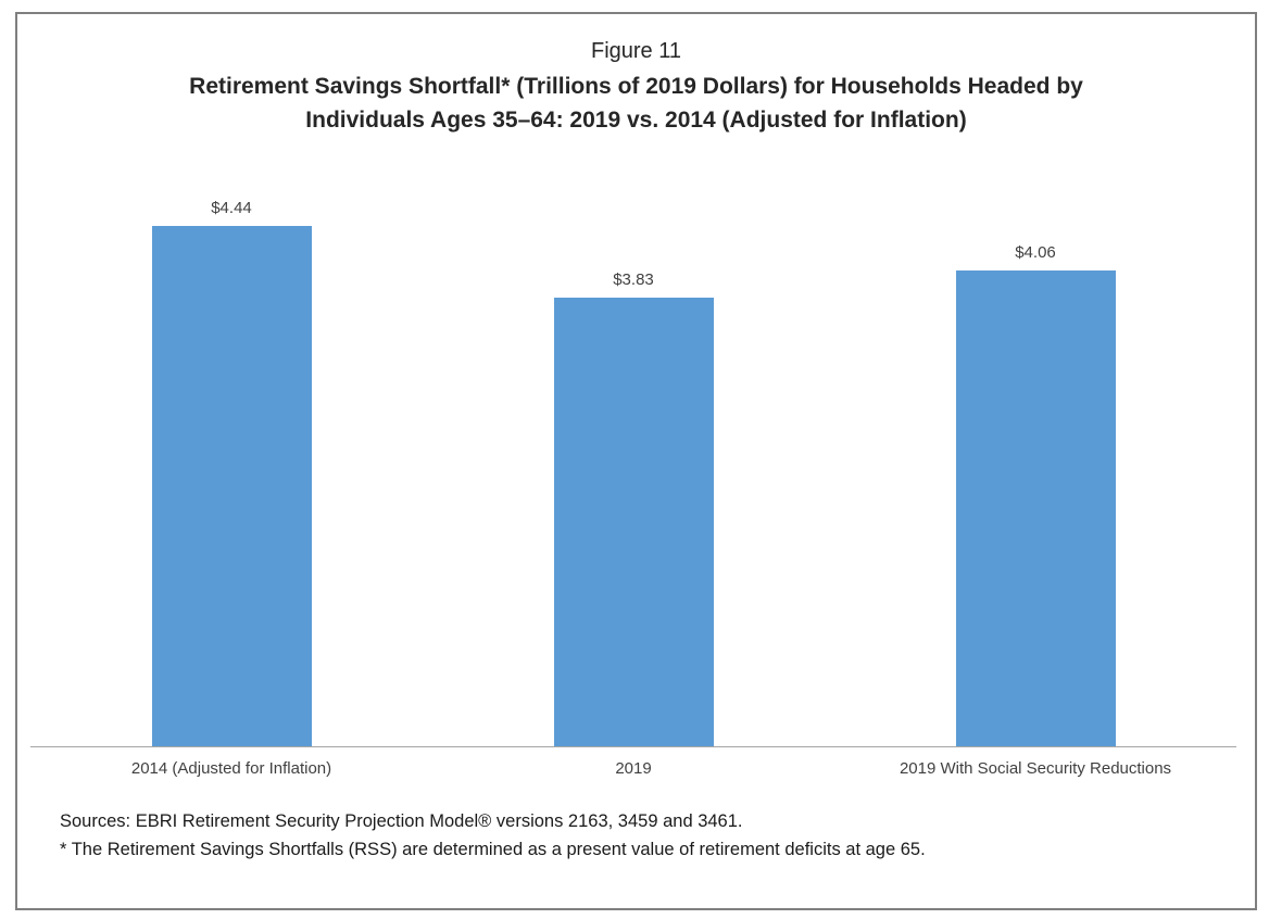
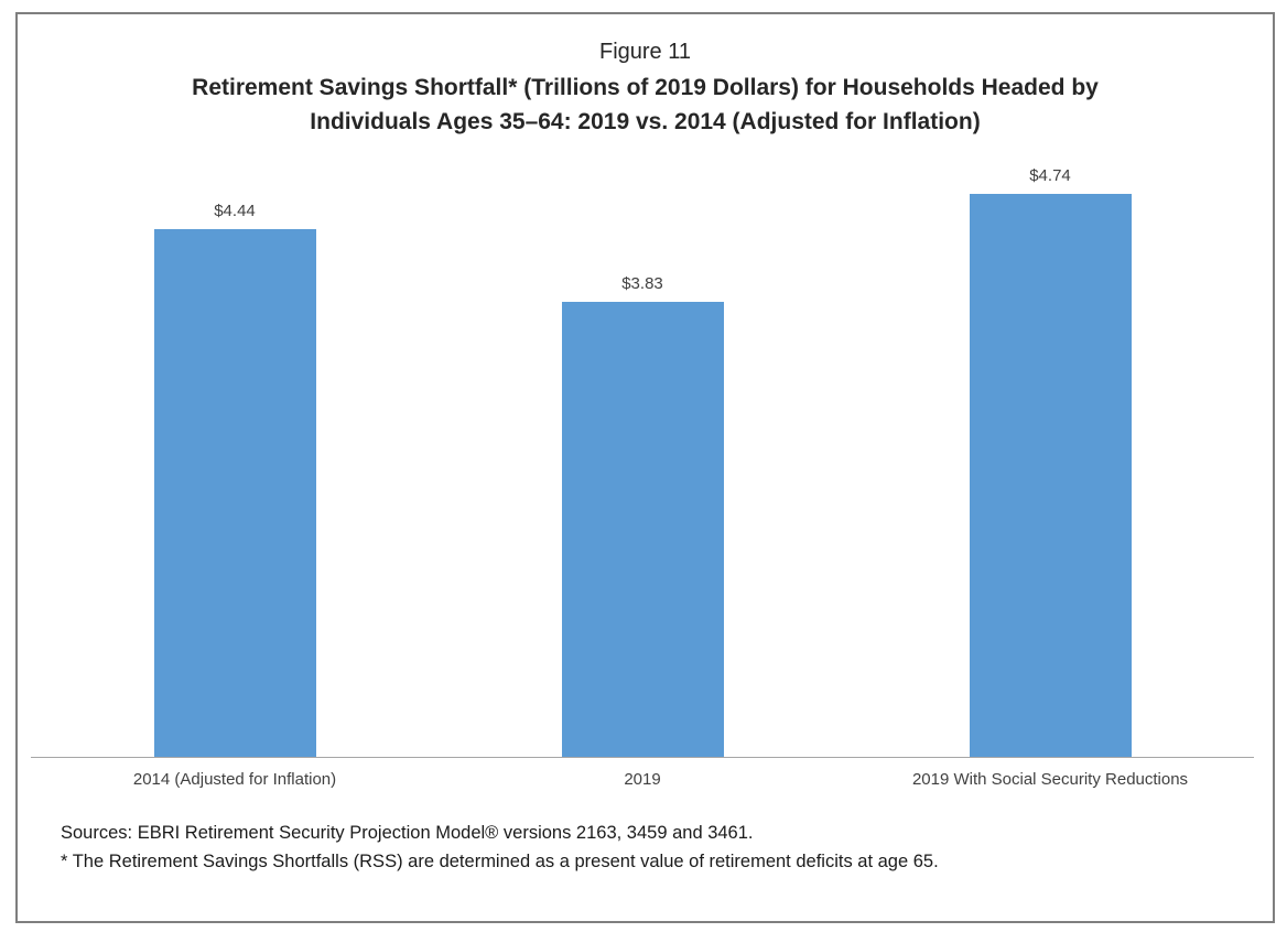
2019 With Social Security Reductions: $4.06 -> $4.74
